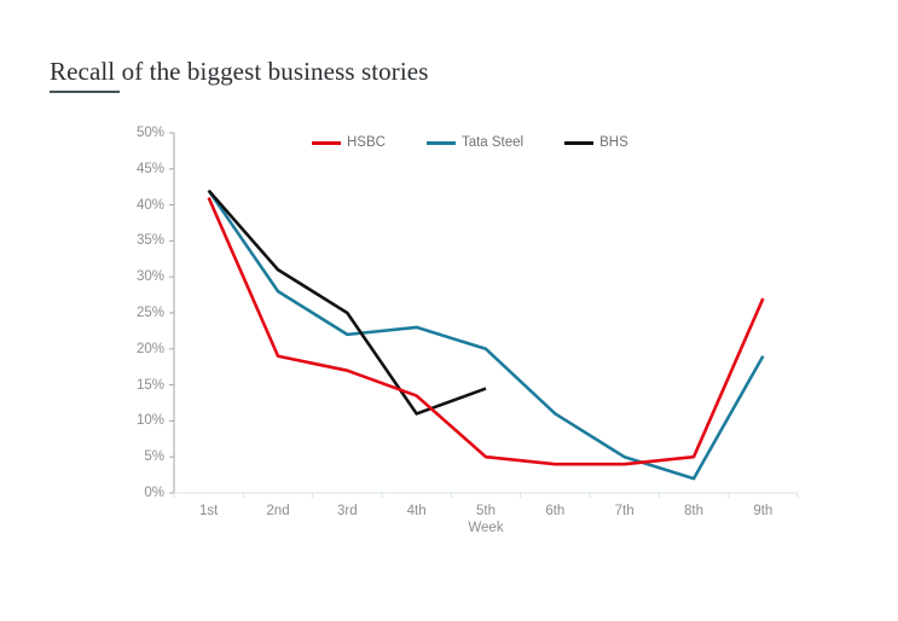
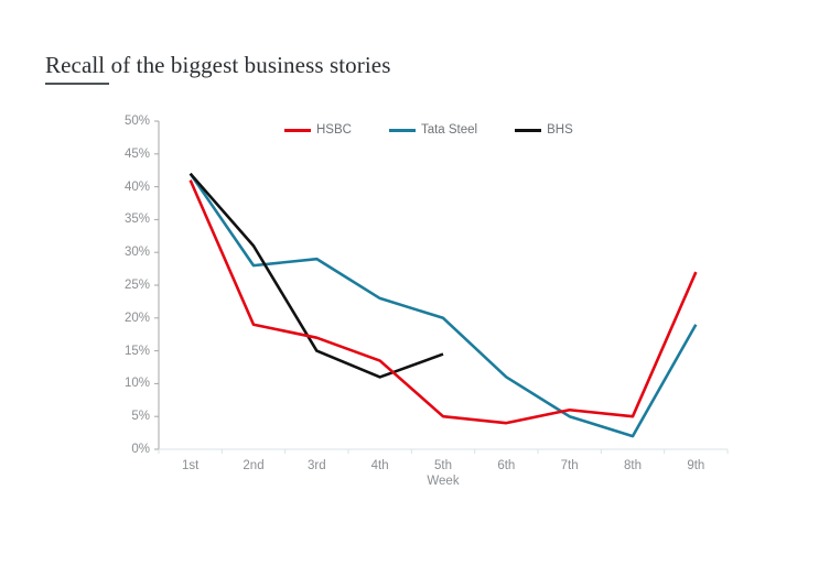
Tata Steel/3rd: 22% -> 29%
BHS/3rd: 25% -> 15%
HSBC/7th: 4% -> 6%
